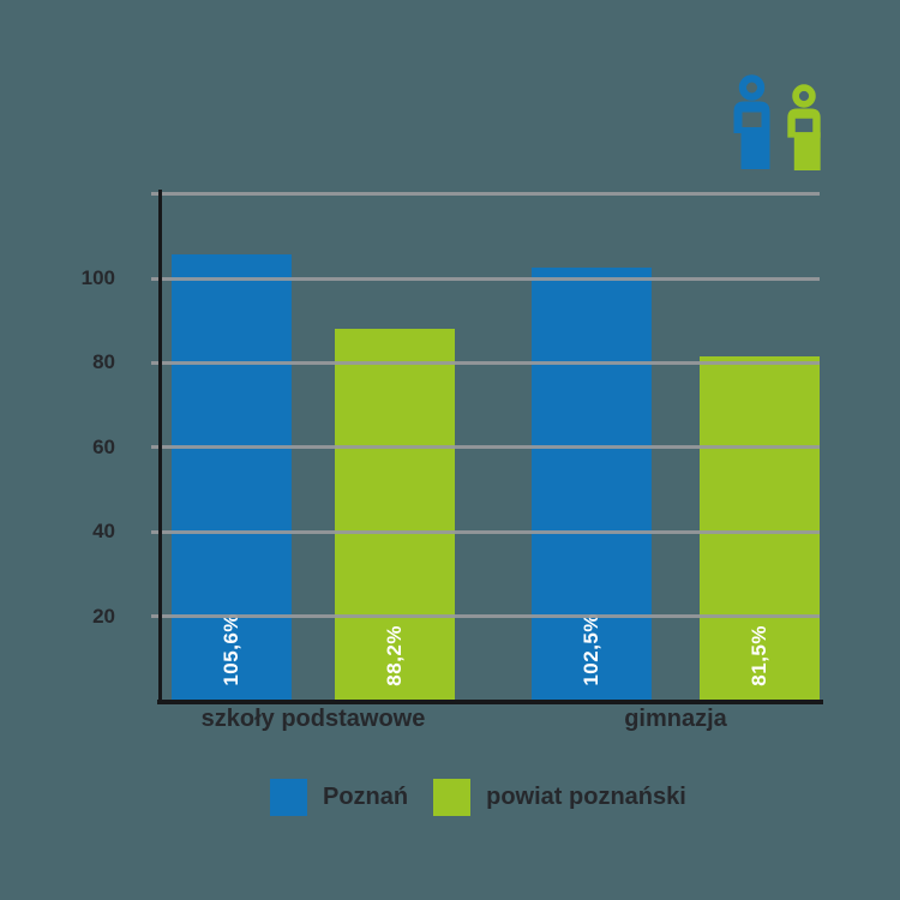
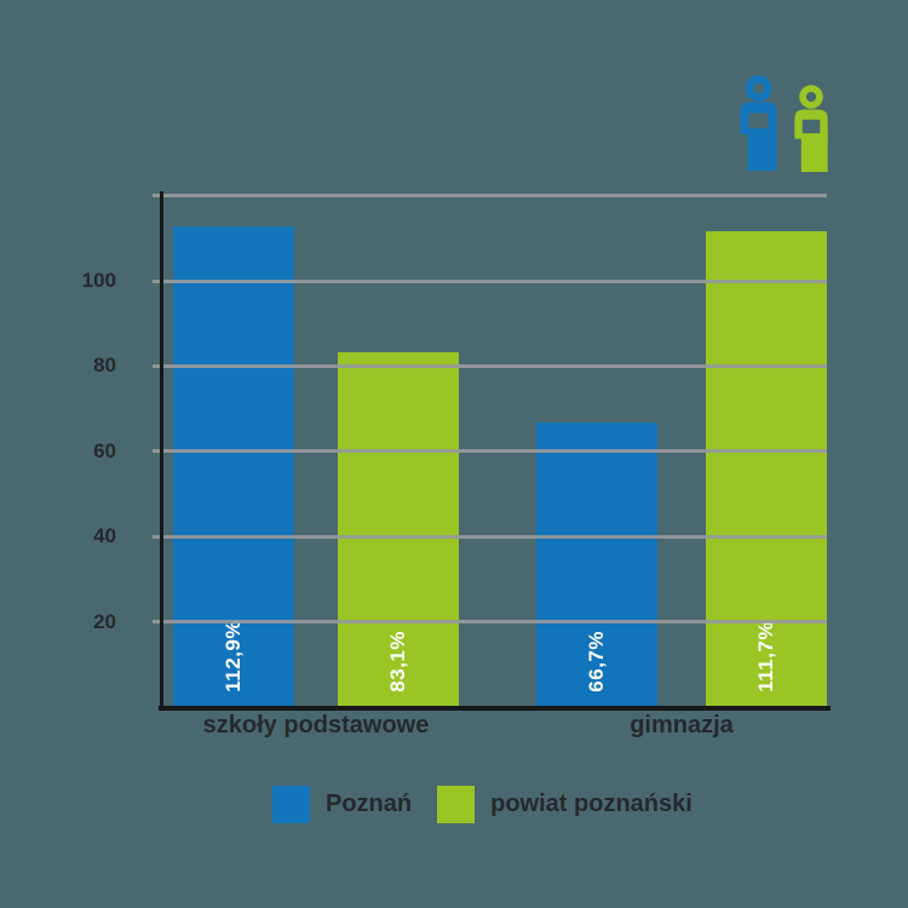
Poznań/szkoły podstawowe: 105,6% -> 112,9%
powiat poznański/szkoły podstawowe: 88,2% -> 83,1%
Poznań/gimnazja: 102,5% -> 66,7%
powiat poznański/gimnazja: 81,5% -> 111,7%
